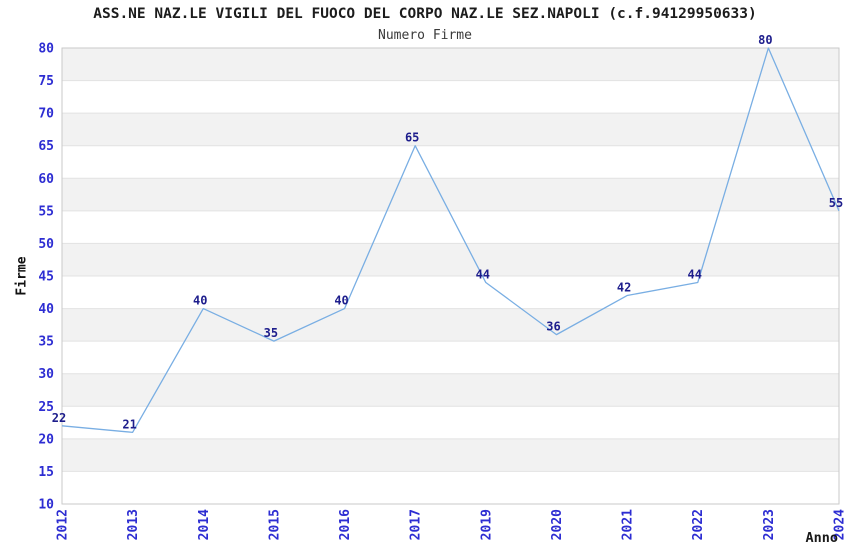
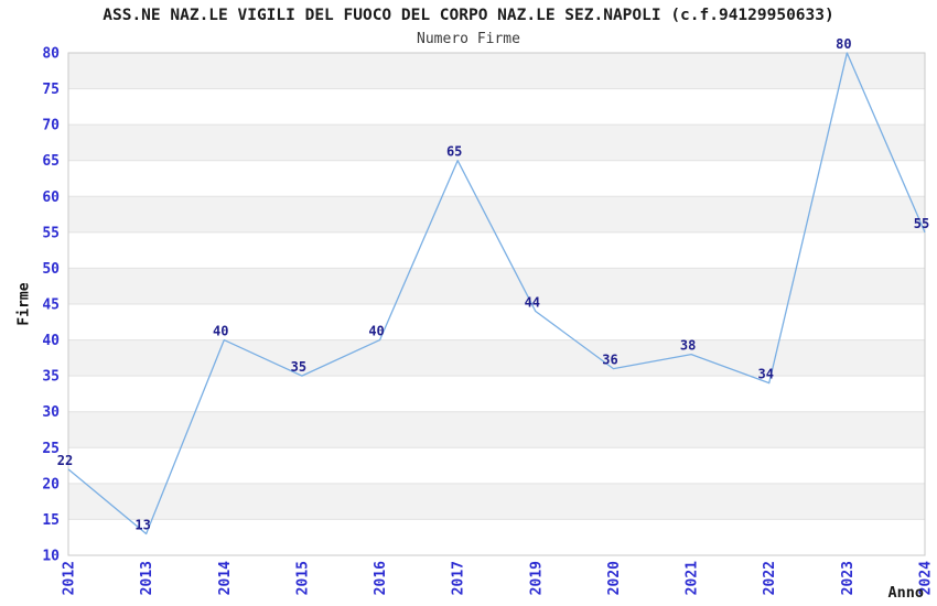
2013: 21 -> 13
2021: 42 -> 38
2022: 44 -> 34
